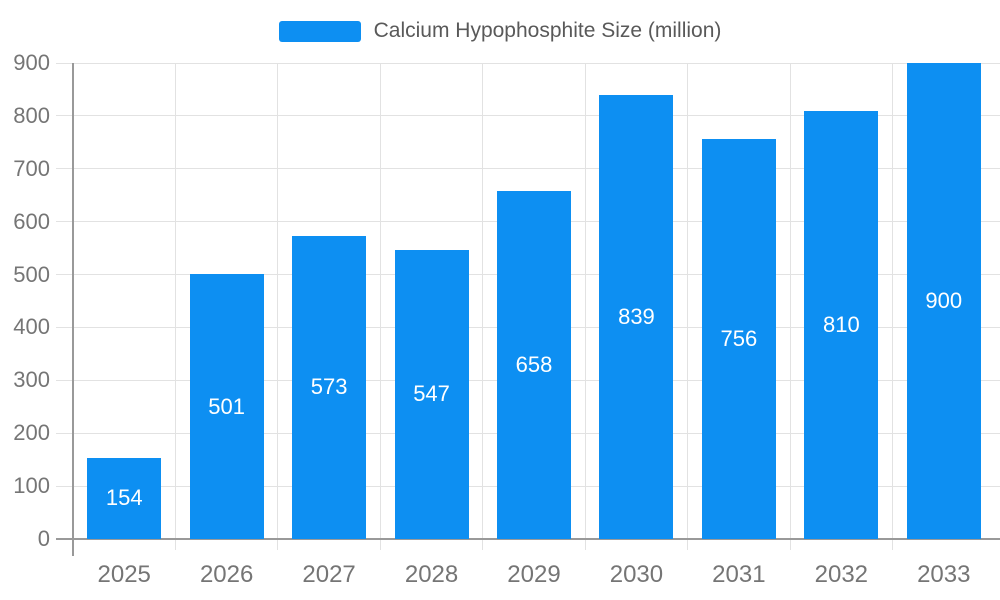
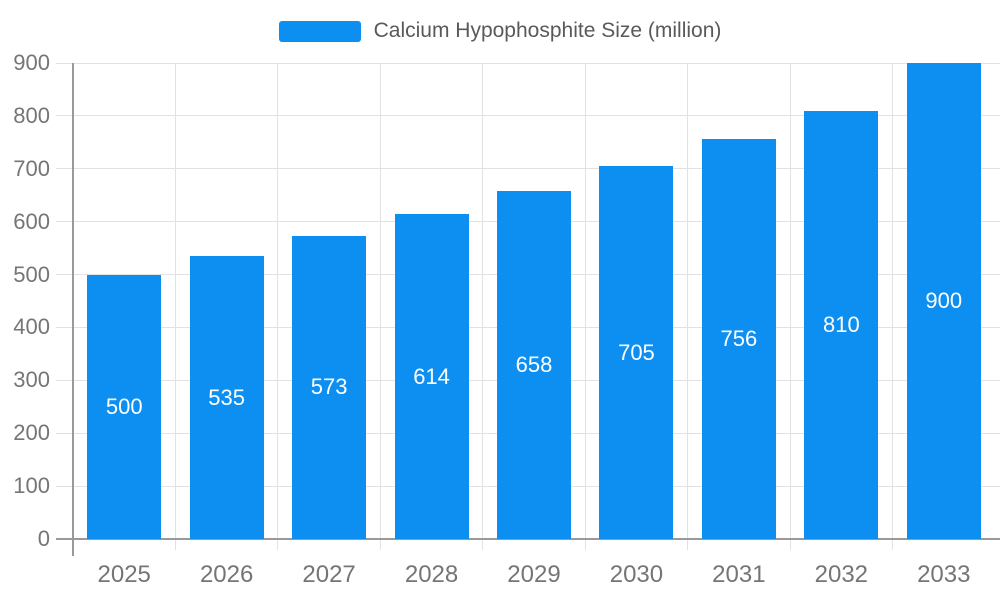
2025: 154 -> 500
2026: 501 -> 535
2028: 547 -> 614
2030: 839 -> 705
